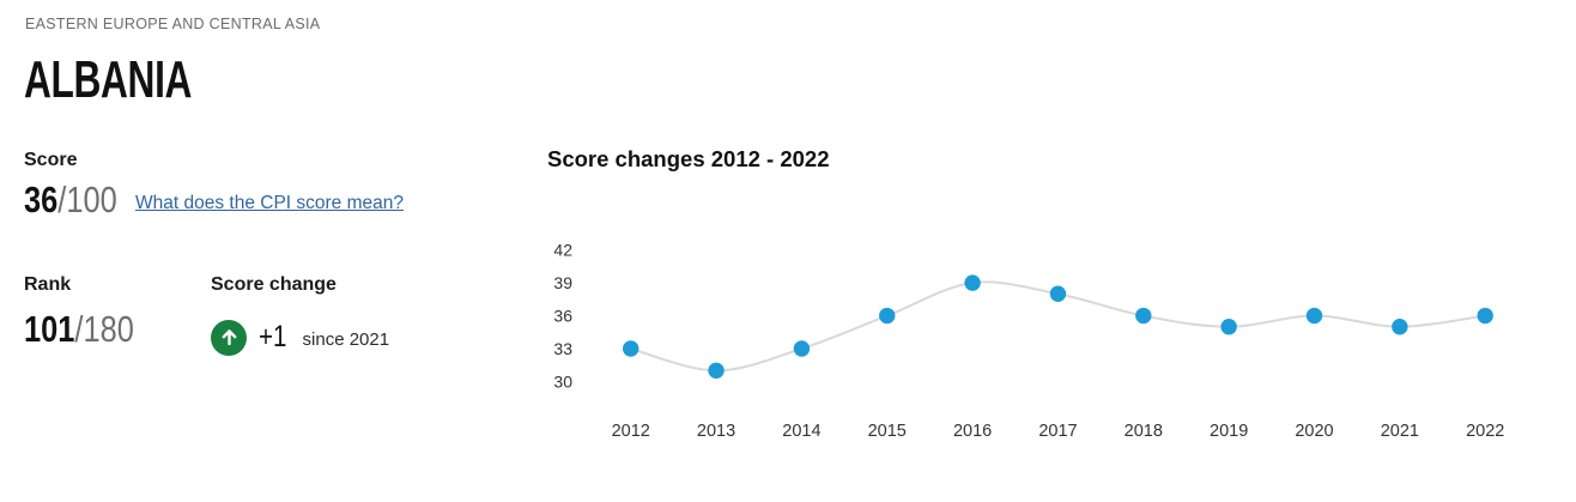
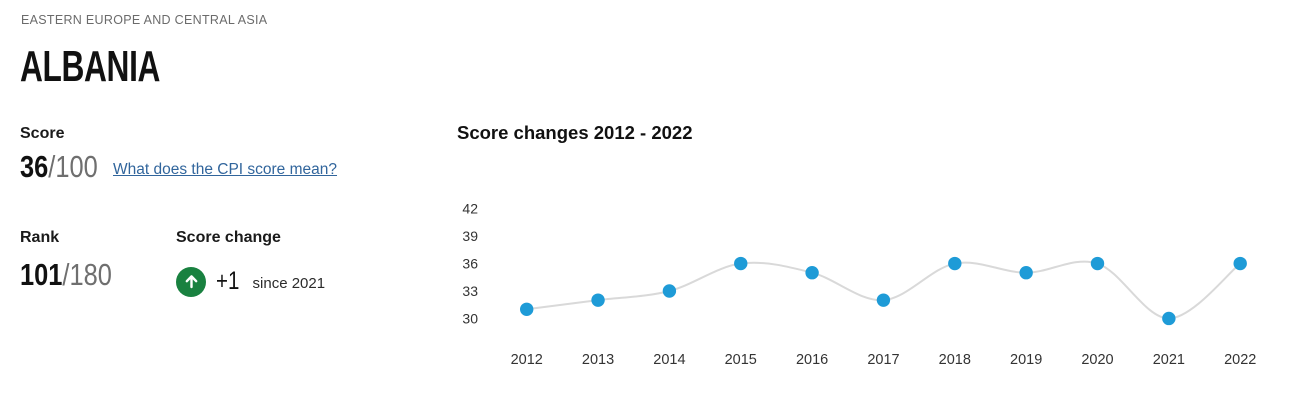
2012: 33 -> 31
2013: 31 -> 32
2016: 39 -> 35
2017: 38 -> 32
2021: 35 -> 30
